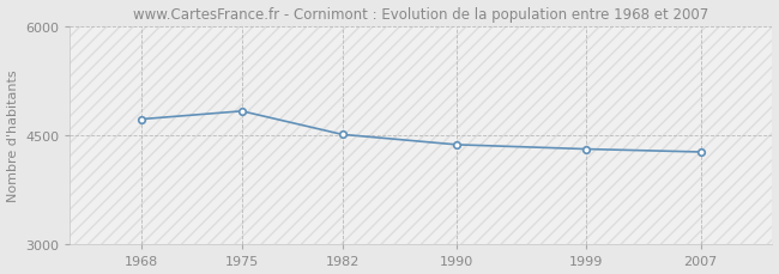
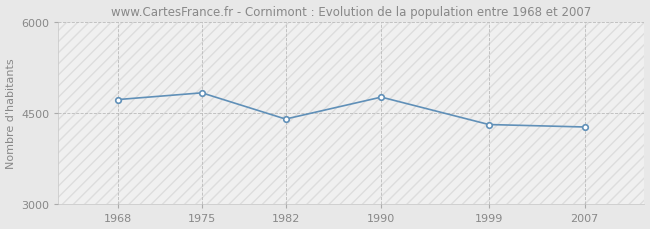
1982: 4510 -> 4400
1990: 4370 -> 4760
